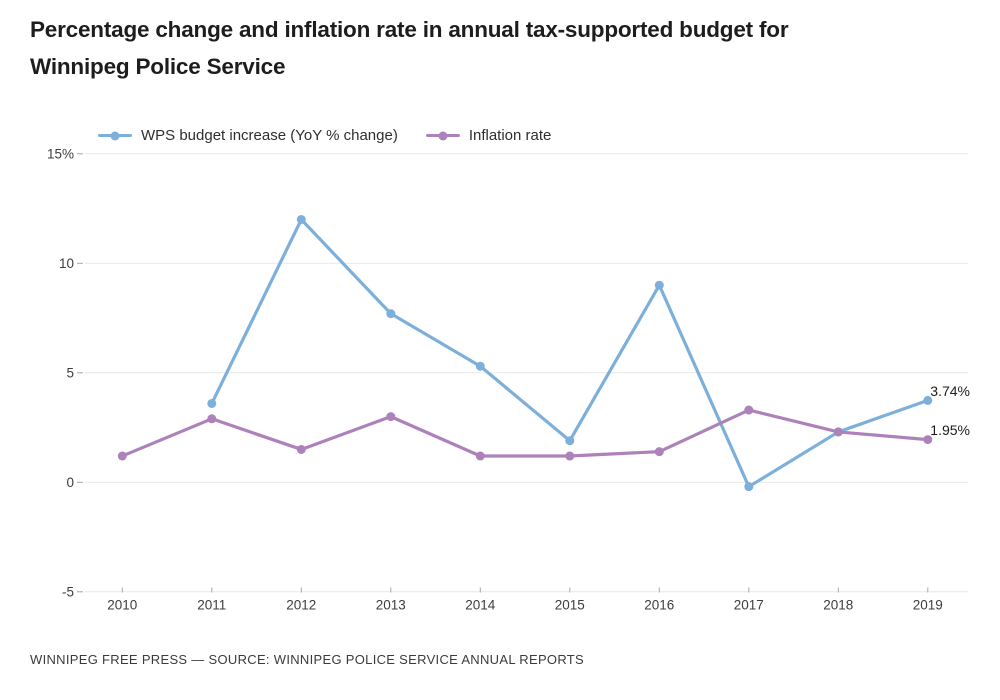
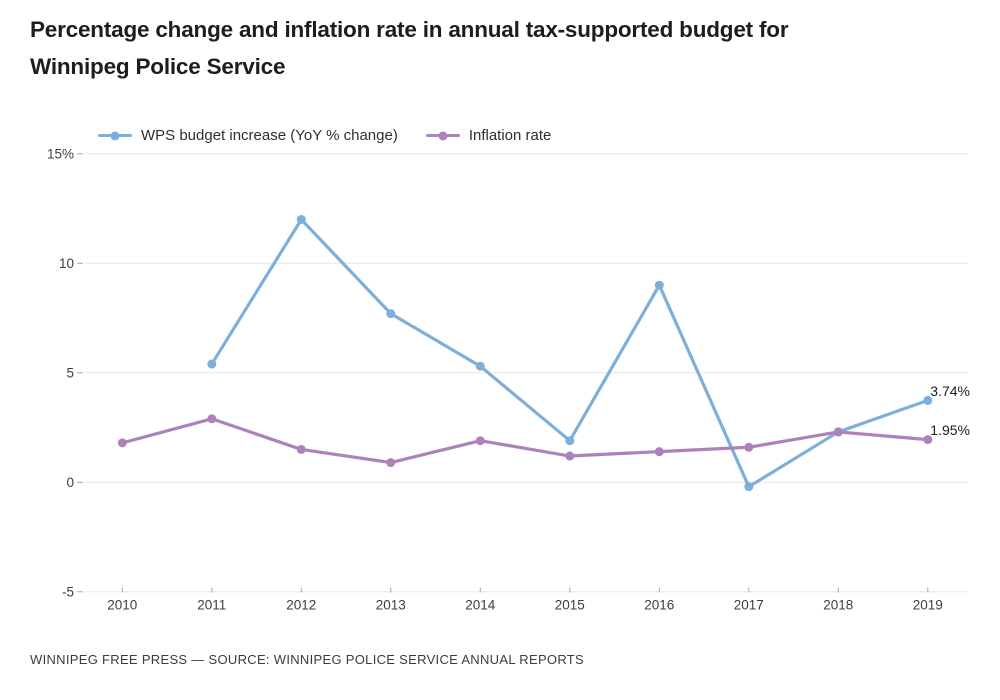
Inflation rate/2010: 1.2% -> 1.8%
WPS budget increase (YoY % change)/2011: 3.6% -> 5.4%
Inflation rate/2013: 3.0% -> 0.9%
Inflation rate/2014: 1.2% -> 1.9%
Inflation rate/2017: 3.3% -> 1.6%
